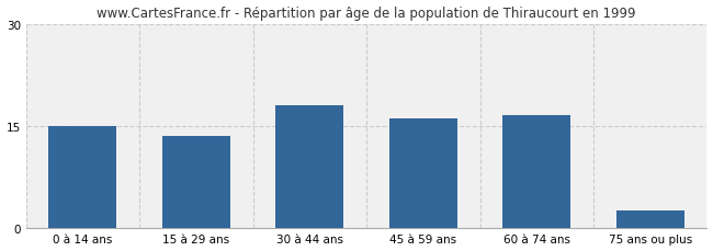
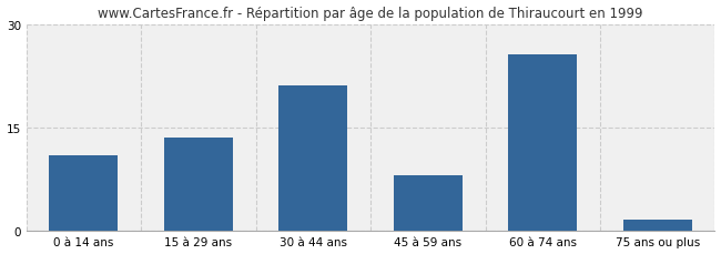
0 à 14 ans: 15.0 -> 11.0
30 à 44 ans: 18.0 -> 21.0
45 à 59 ans: 16.0 -> 8.0
60 à 74 ans: 16.5 -> 25.6
75 ans ou plus: 2.5 -> 1.6
